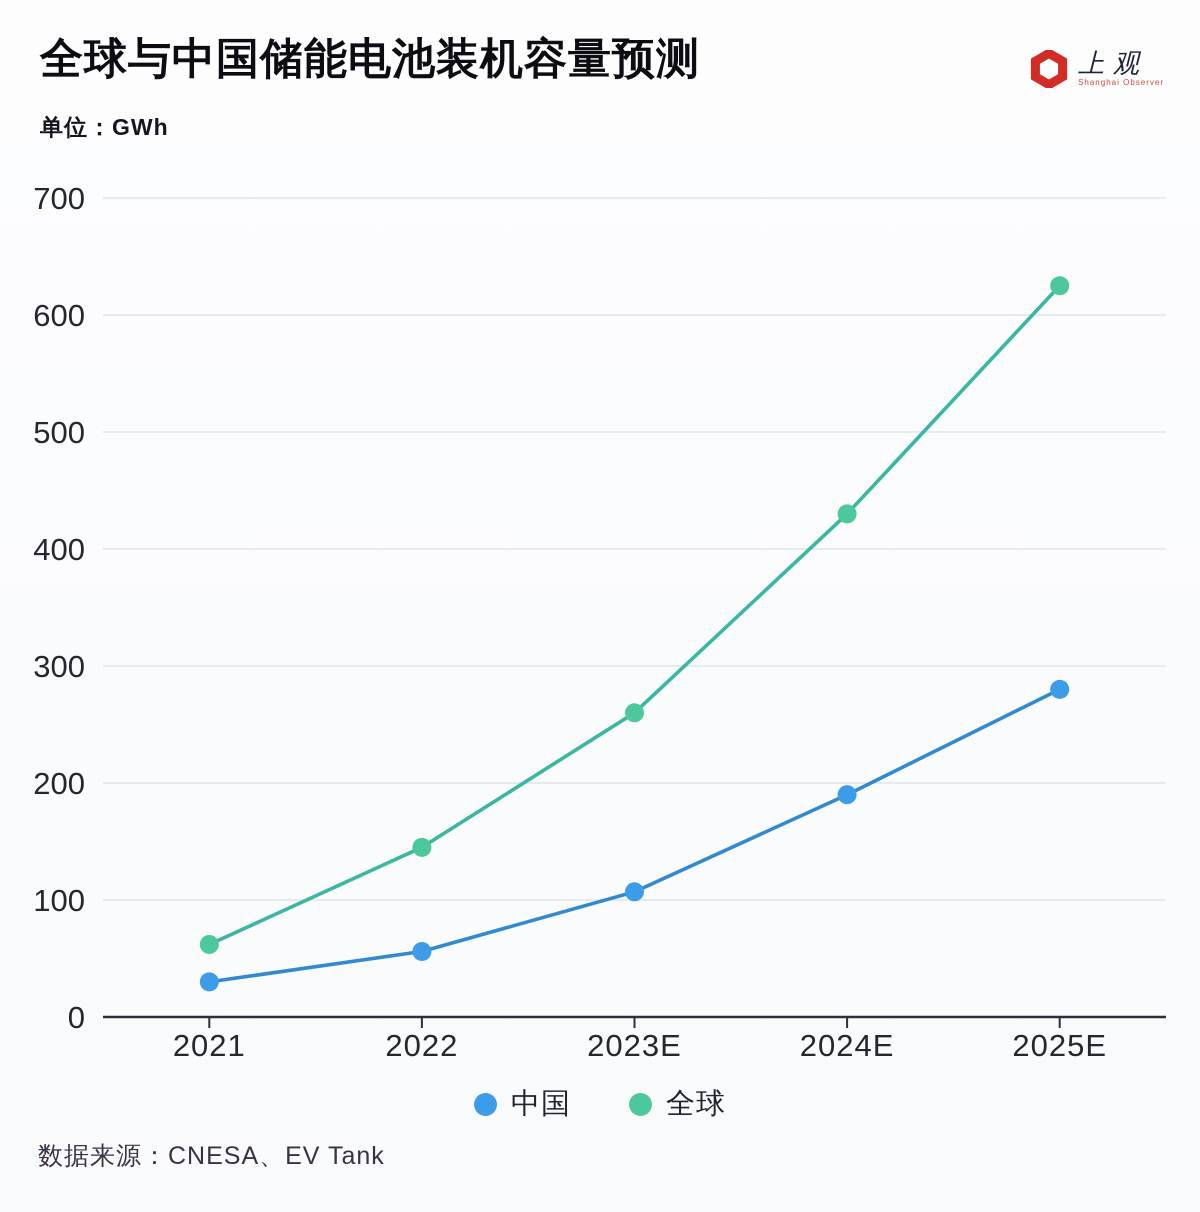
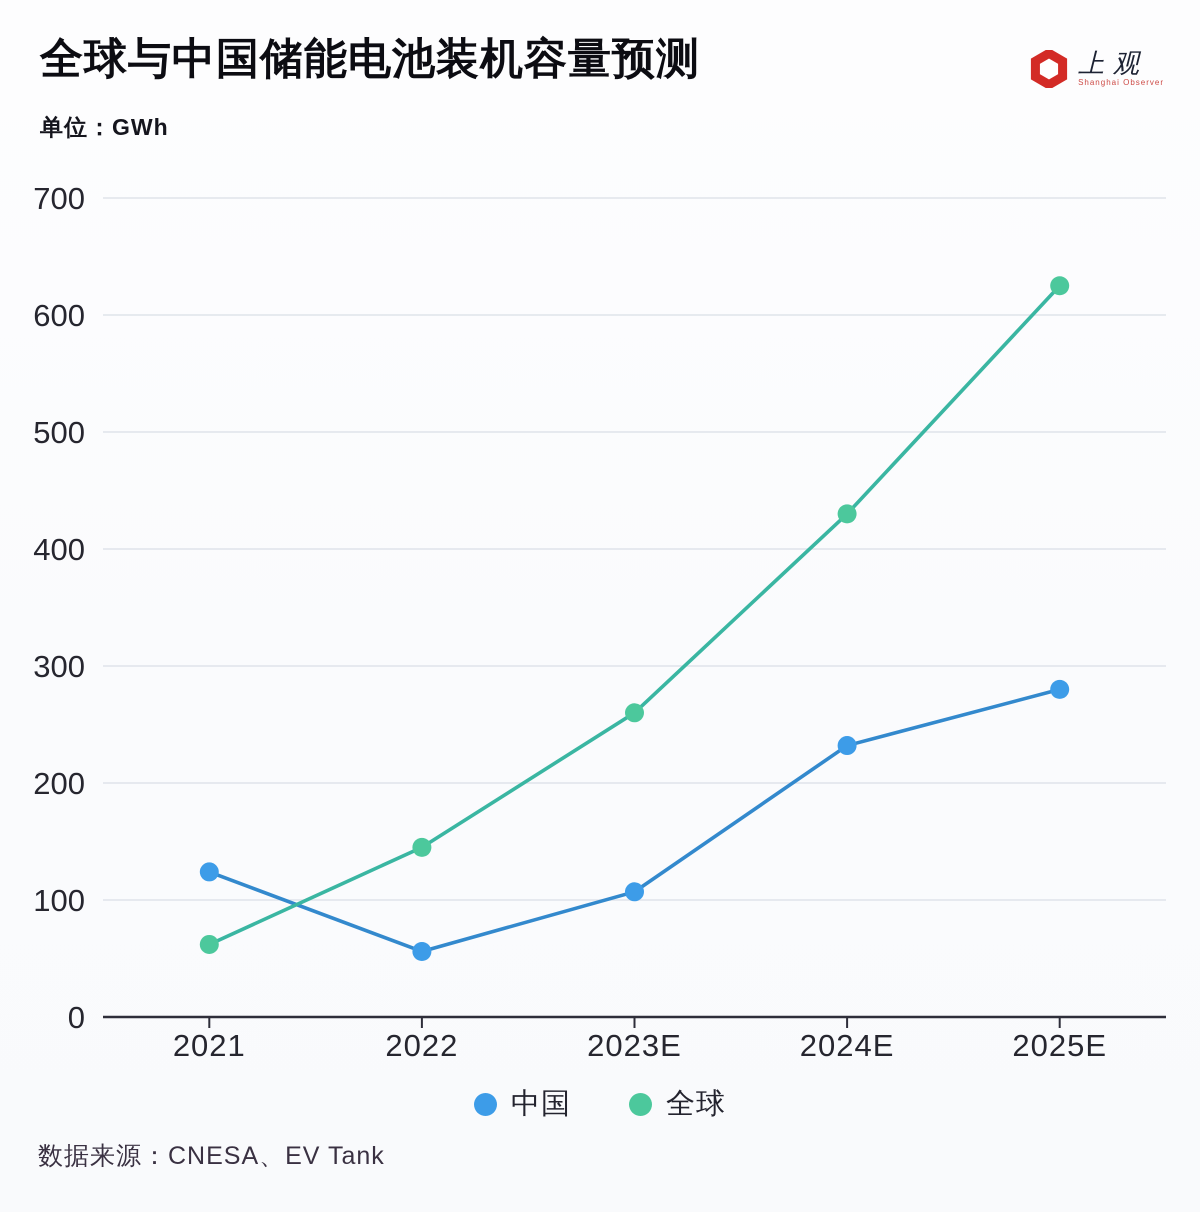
中国/2021: 30 -> 124
中国/2024E: 190 -> 232
